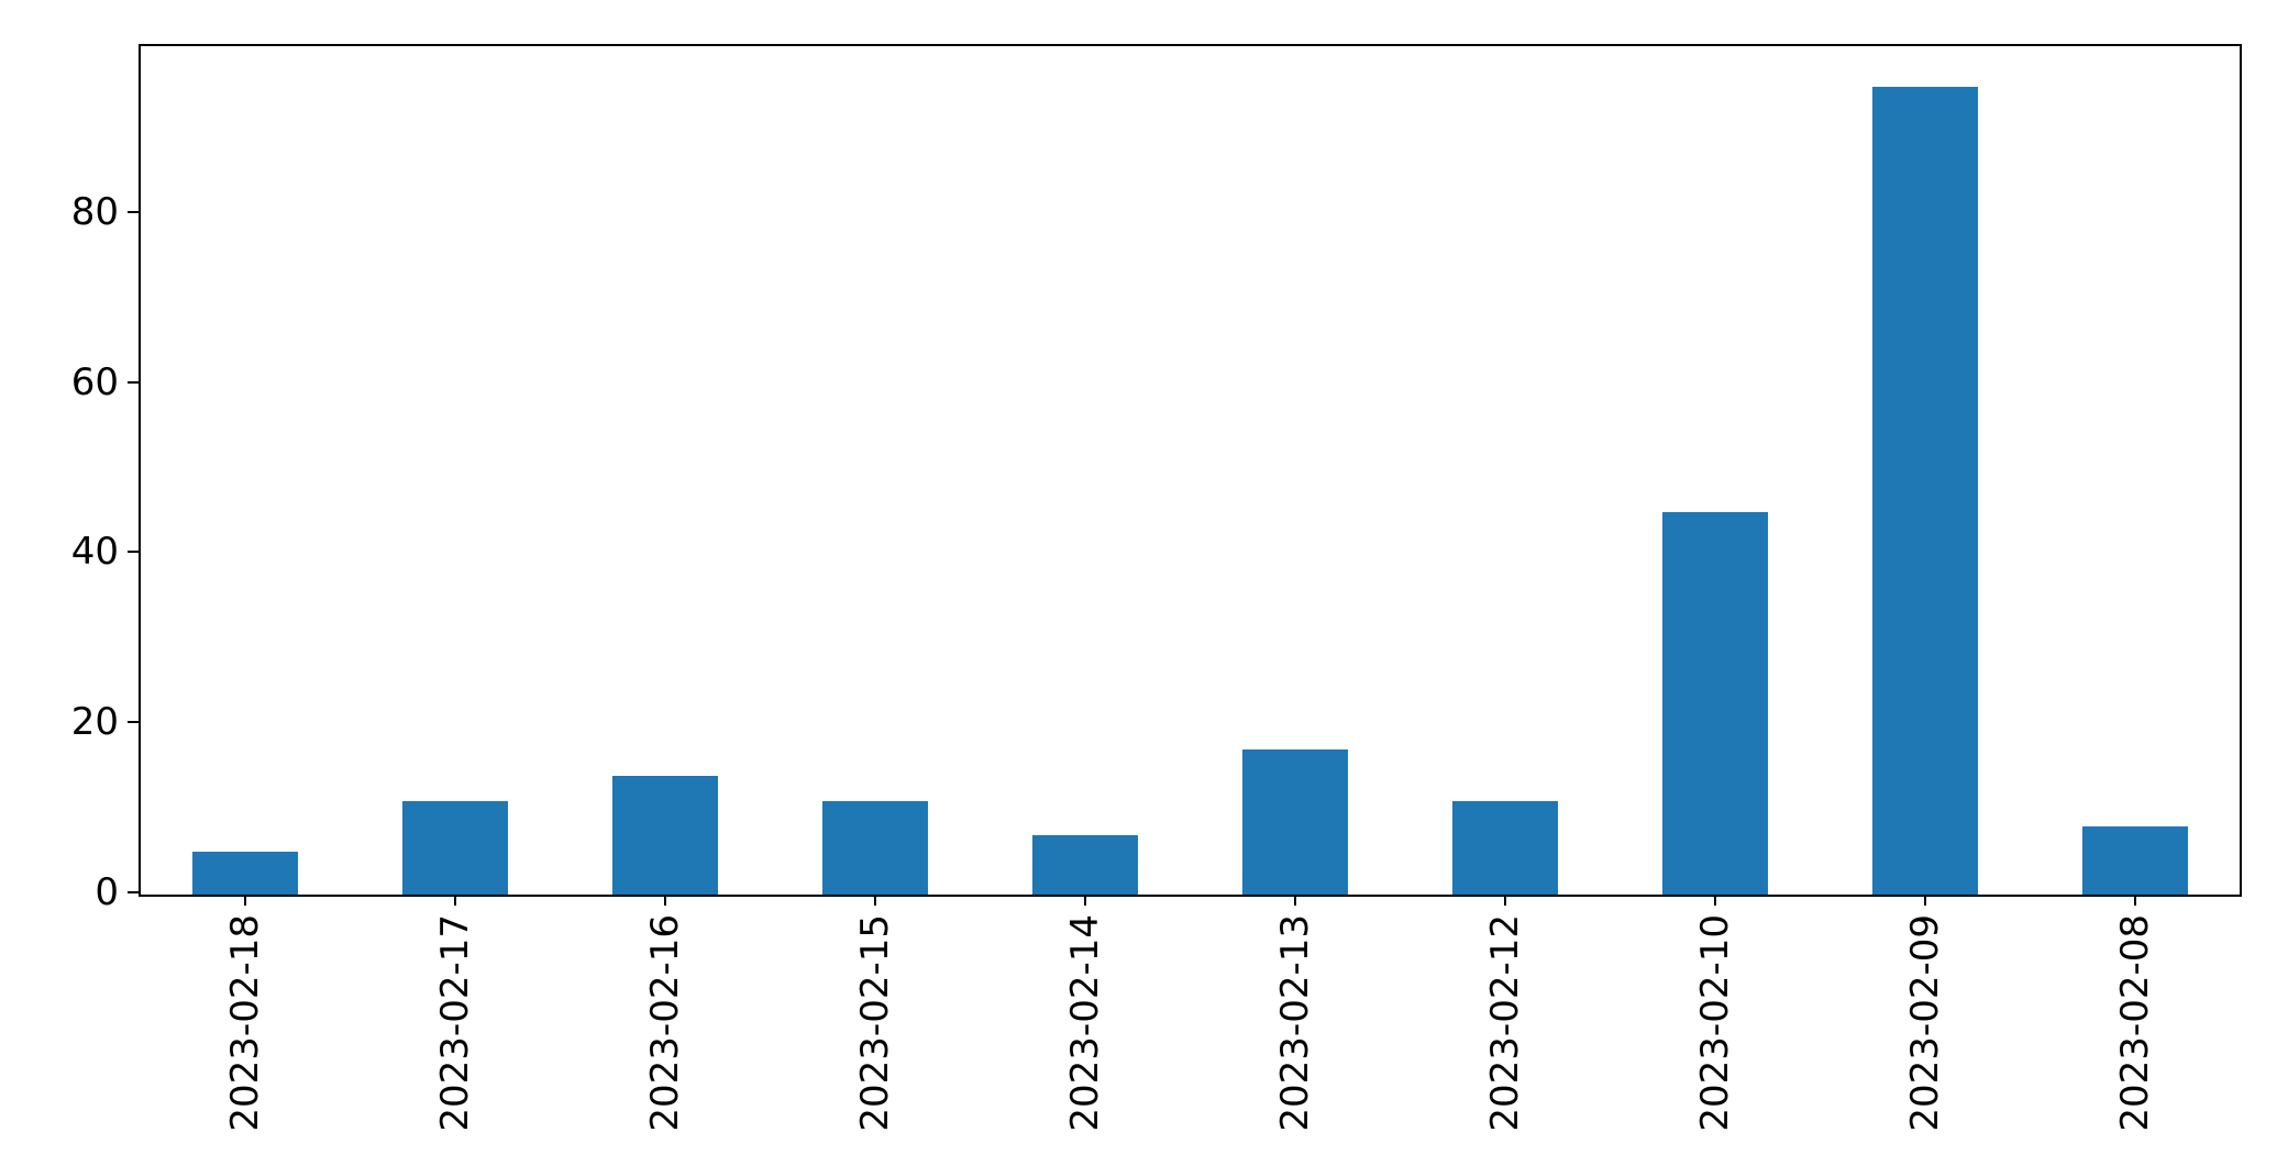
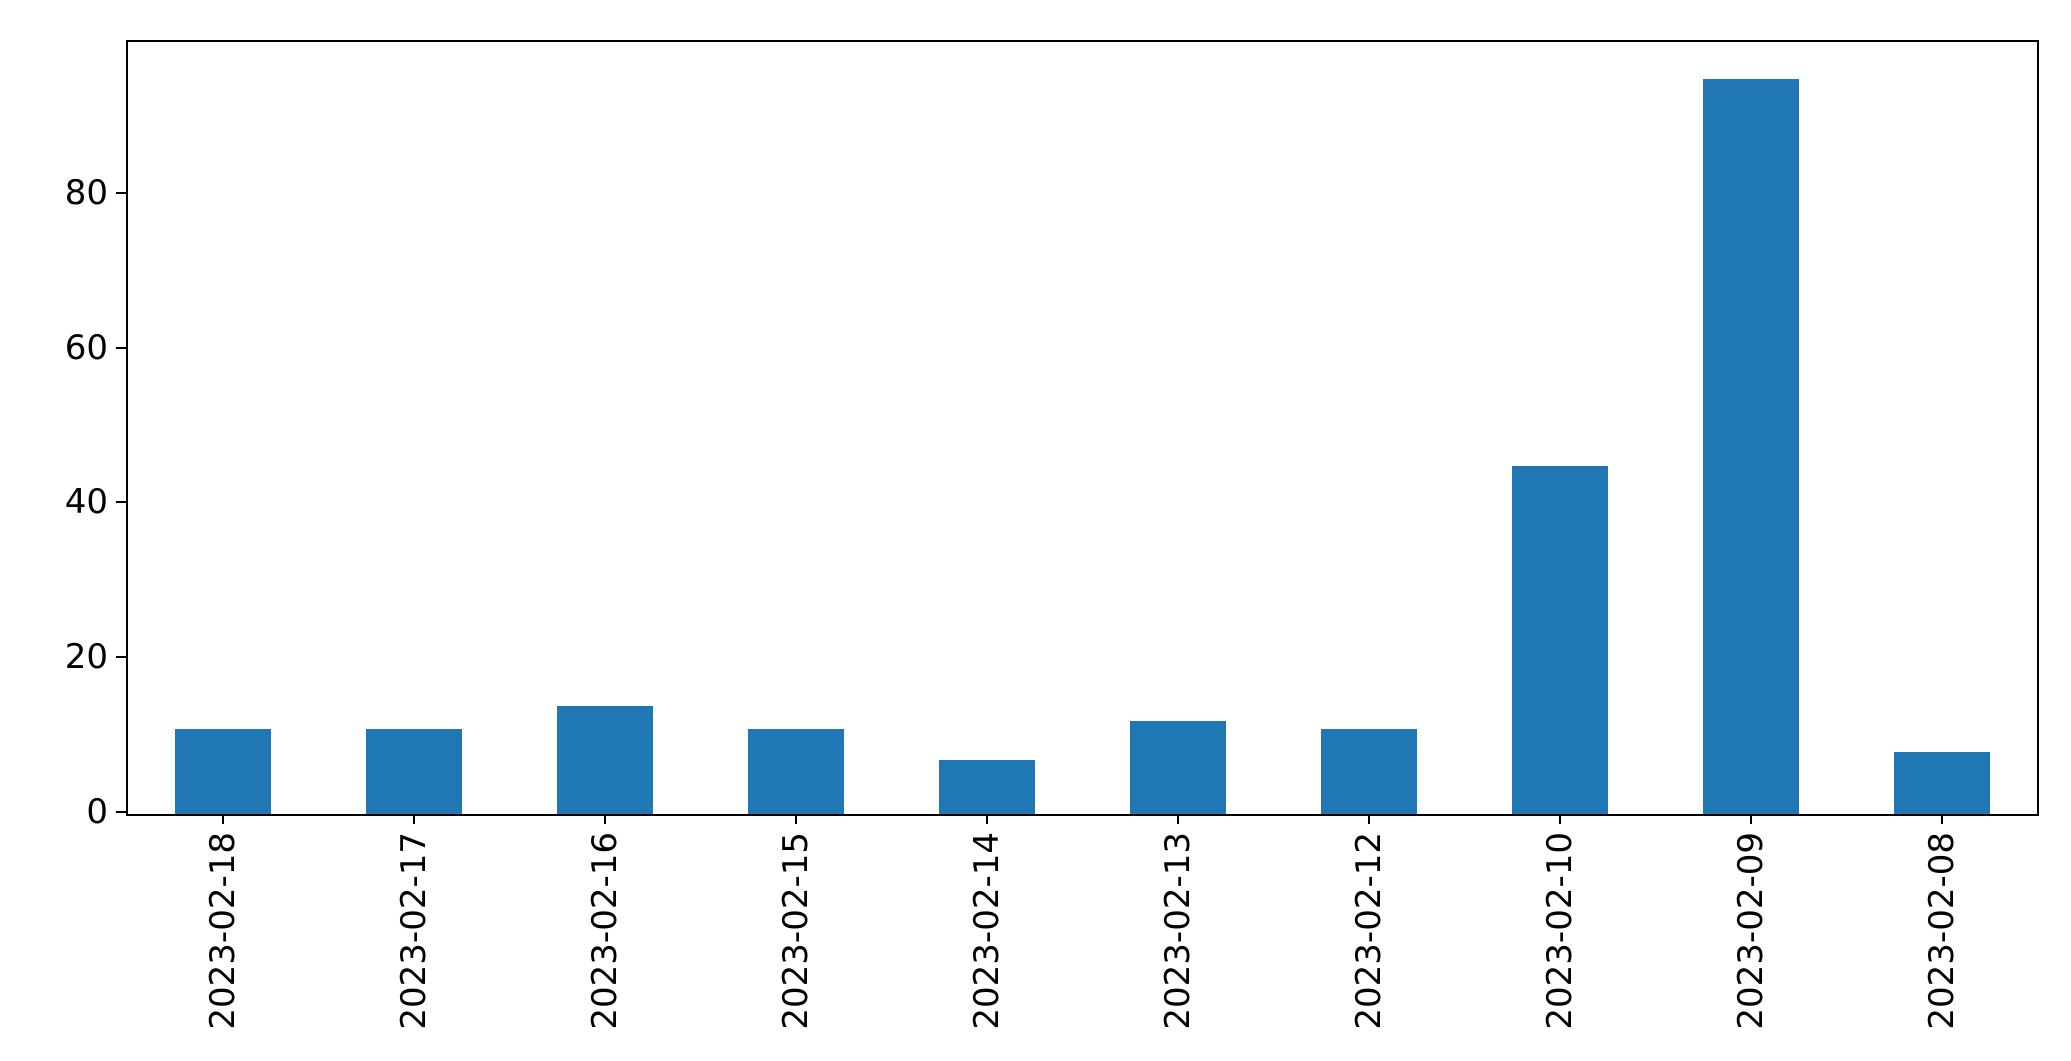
2023-02-18: 5 -> 11
2023-02-13: 17 -> 12
